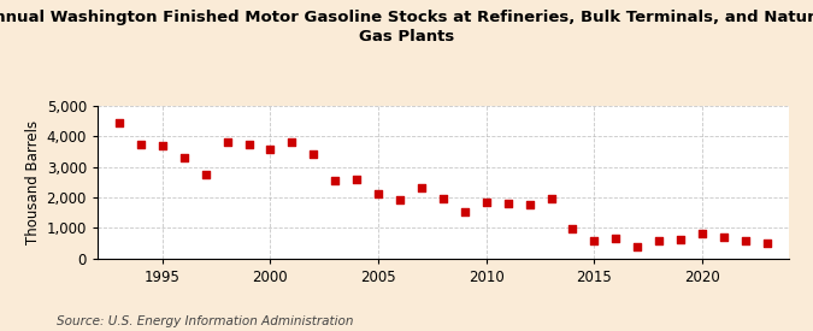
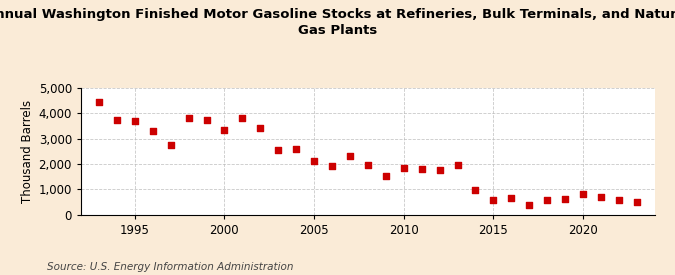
2000: 3,560 -> 3,350
